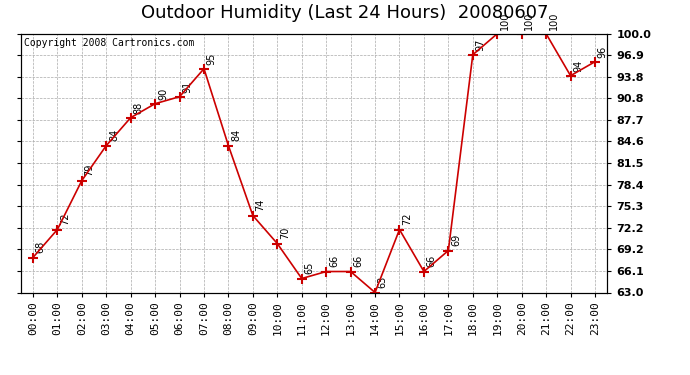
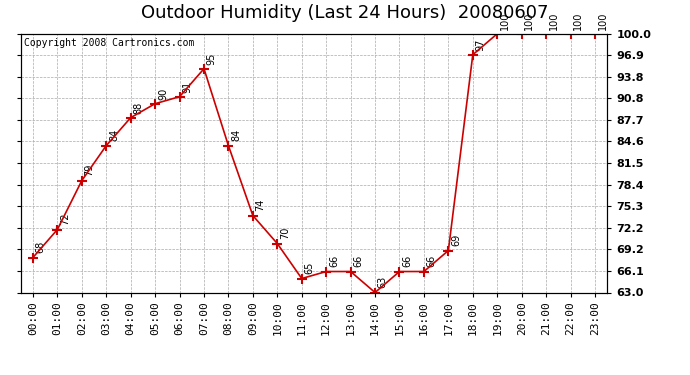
15:00: 72 -> 66
22:00: 94 -> 100
23:00: 96 -> 100
